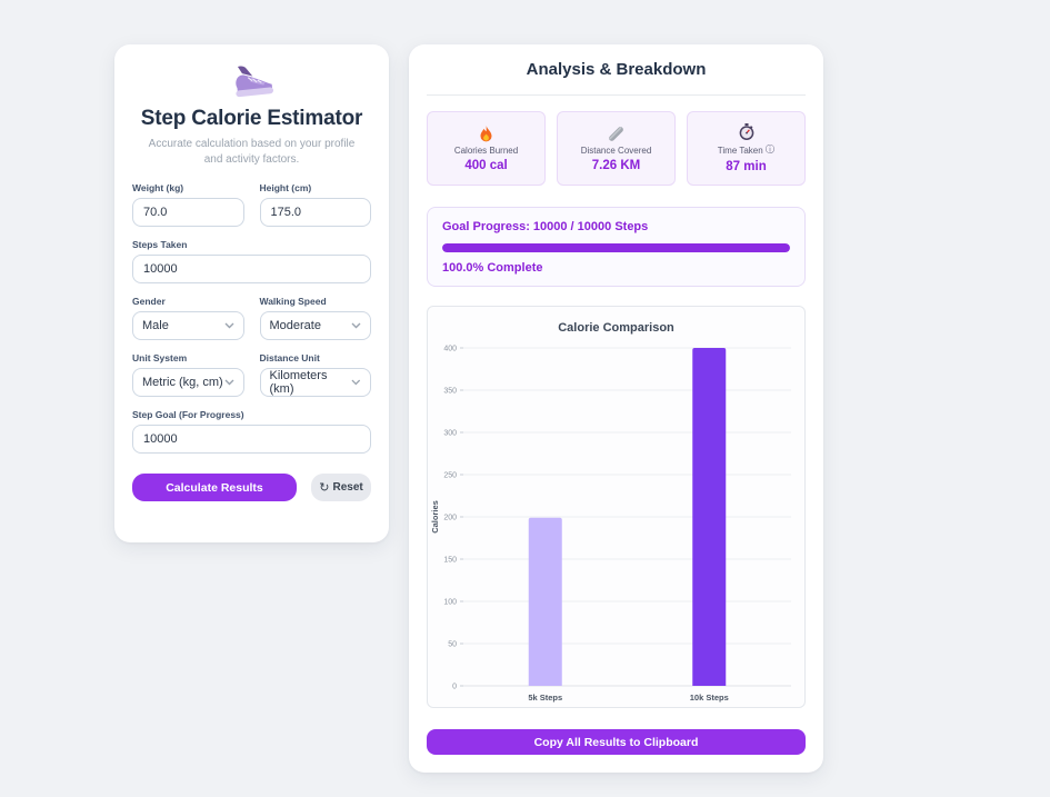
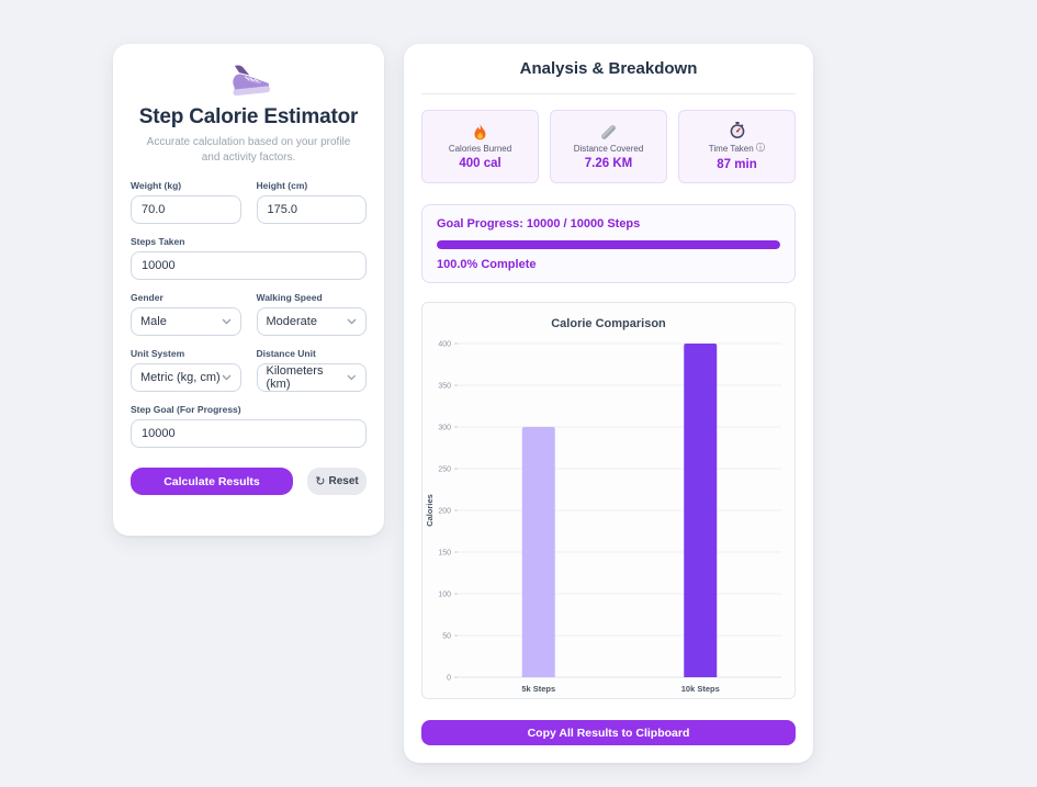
5k Steps: 200 -> 300
